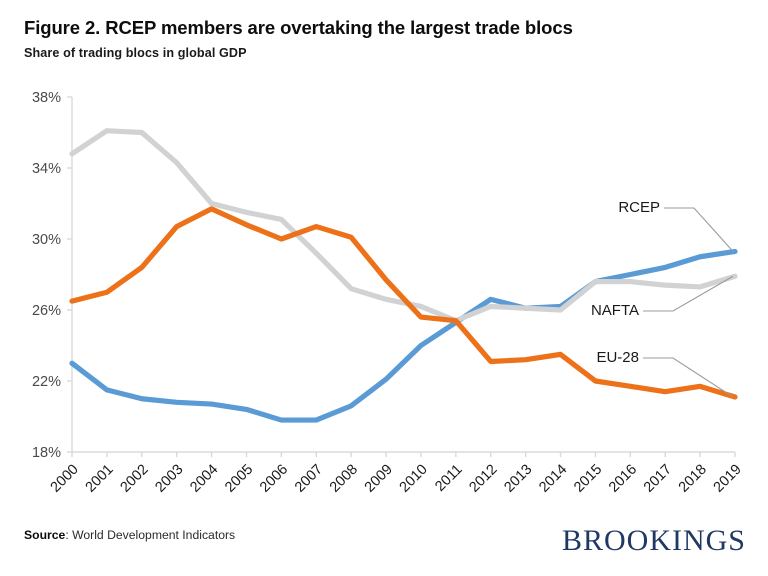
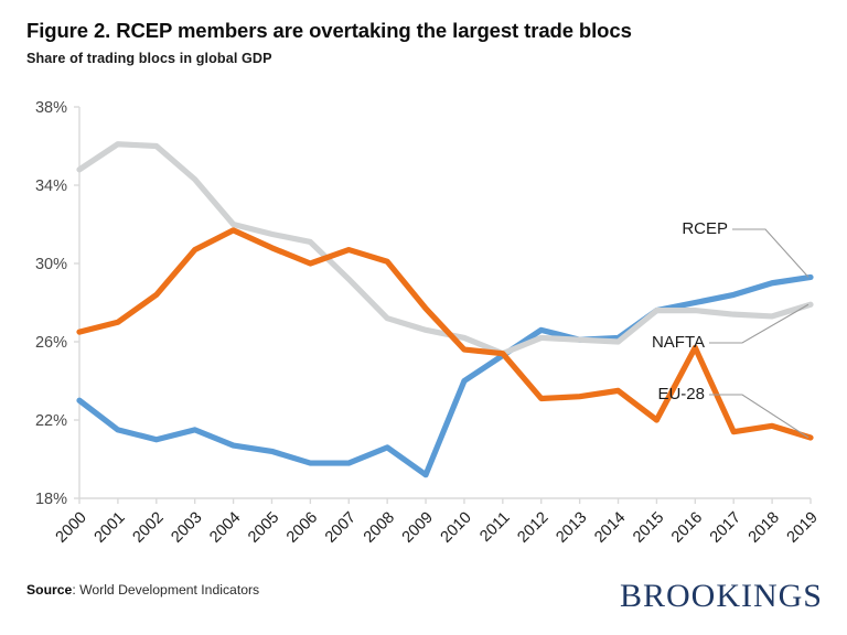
RCEP/2003: 20.8% -> 21.5%
RCEP/2009: 22.1% -> 19.2%
EU-28/2016: 21.7% -> 25.7%
